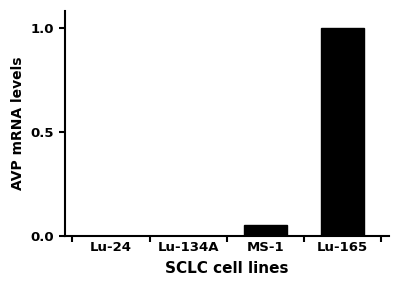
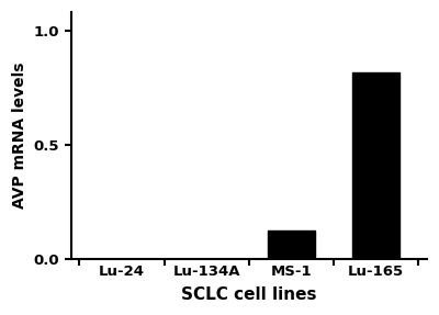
MS-1: 0.052 -> 0.125
Lu-165: 1.000 -> 0.815
